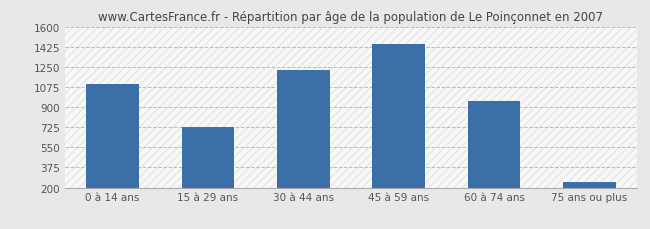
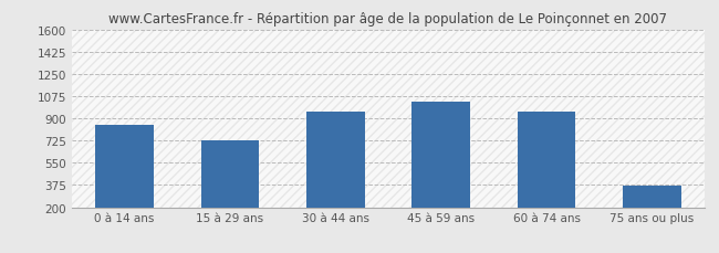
0 à 14 ans: 1100 -> 850
30 à 44 ans: 1220 -> 950
45 à 59 ans: 1450 -> 1030
75 ans ou plus: 240 -> 370
